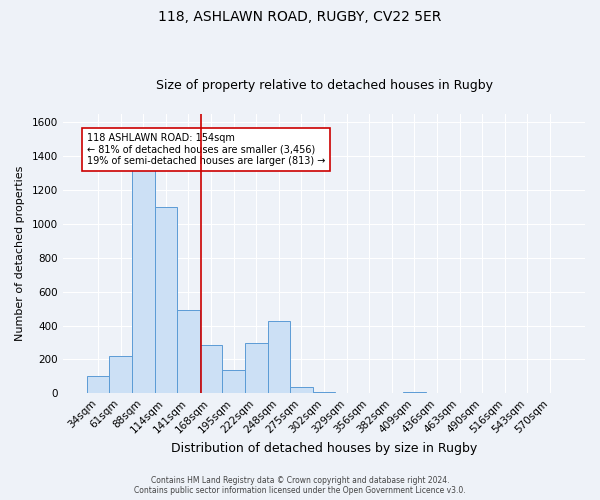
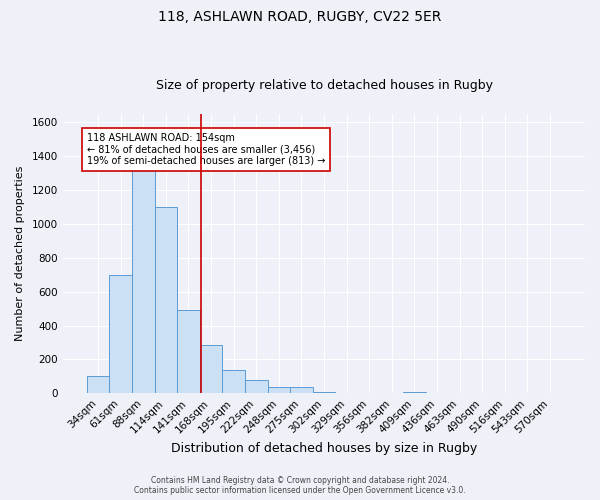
61sqm: 220 -> 700
222sqm: 300 -> 80
248sqm: 430 -> 40
